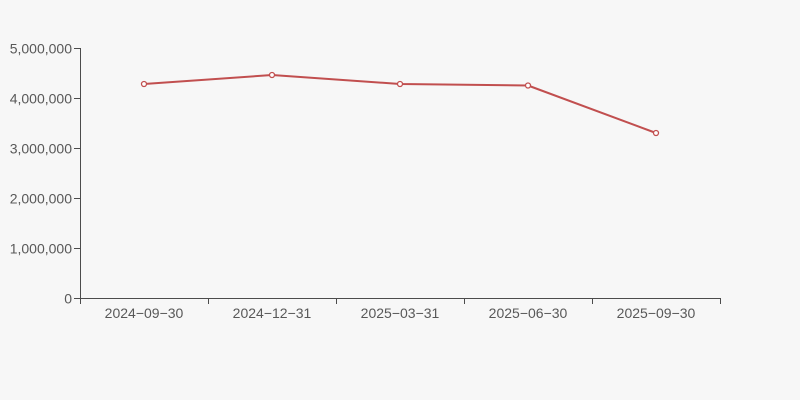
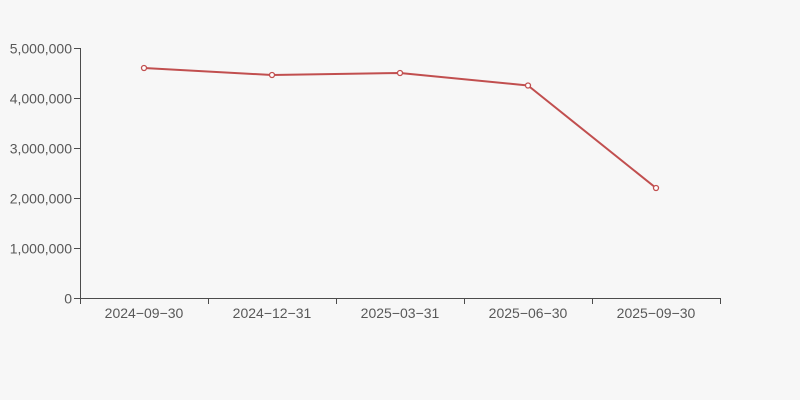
2024−09−30: 4300000 -> 4600000
2025−03−31: 4300000 -> 4500000
2025−09−30: 3300000 -> 2200000
